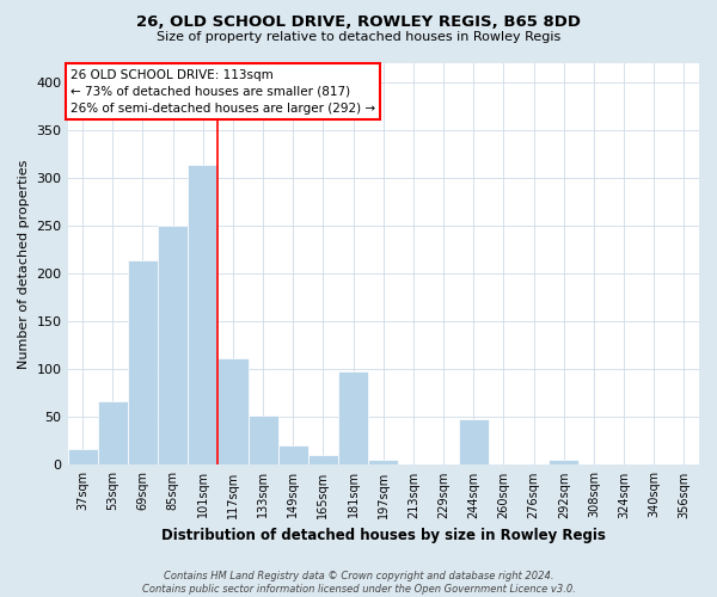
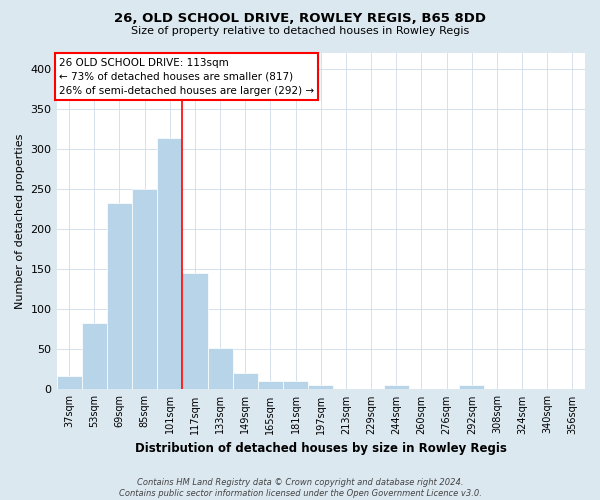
53sqm: 66 -> 83
69sqm: 214 -> 232
117sqm: 112 -> 145
181sqm: 98 -> 10
244sqm: 48 -> 5
